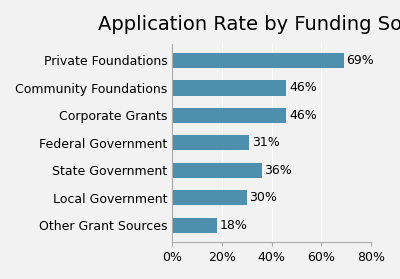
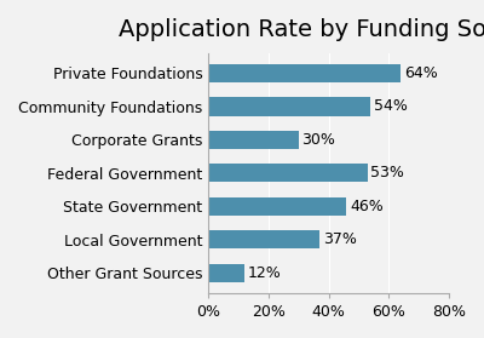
Private Foundations: 69% -> 64%
Community Foundations: 46% -> 54%
Corporate Grants: 46% -> 30%
Federal Government: 31% -> 53%
State Government: 36% -> 46%
Local Government: 30% -> 37%
Other Grant Sources: 18% -> 12%
